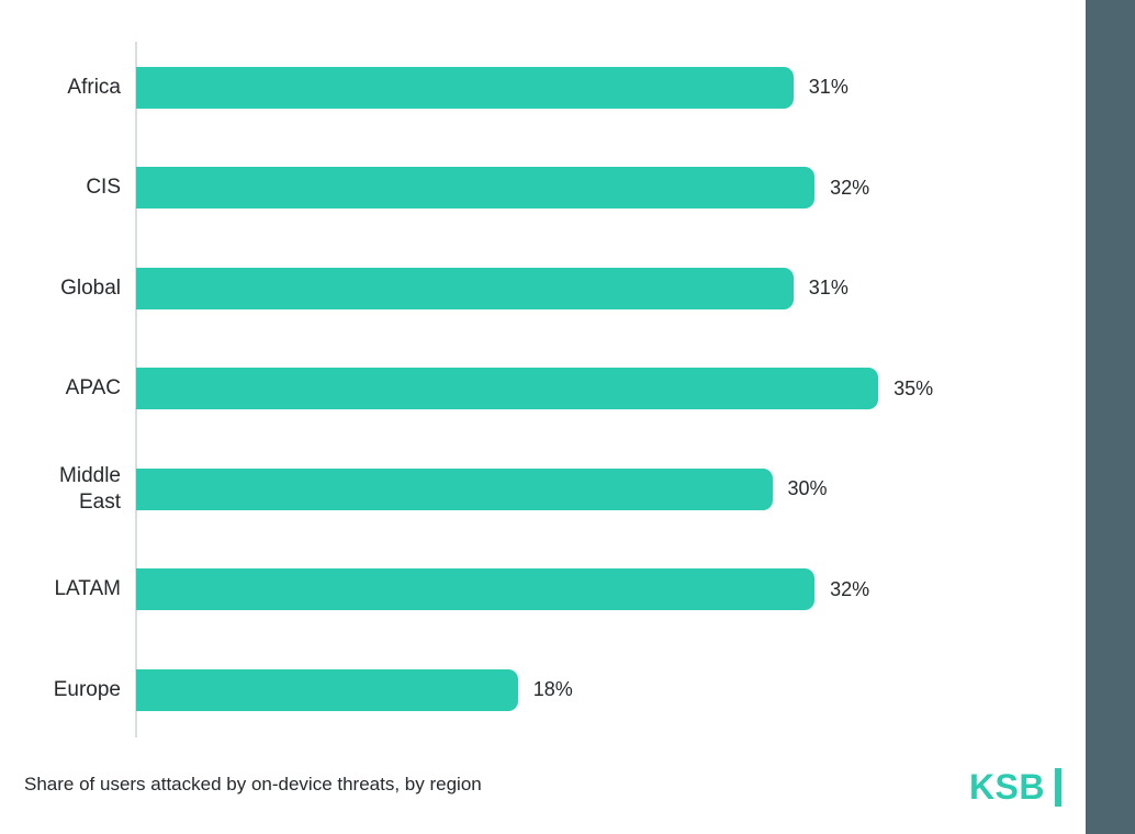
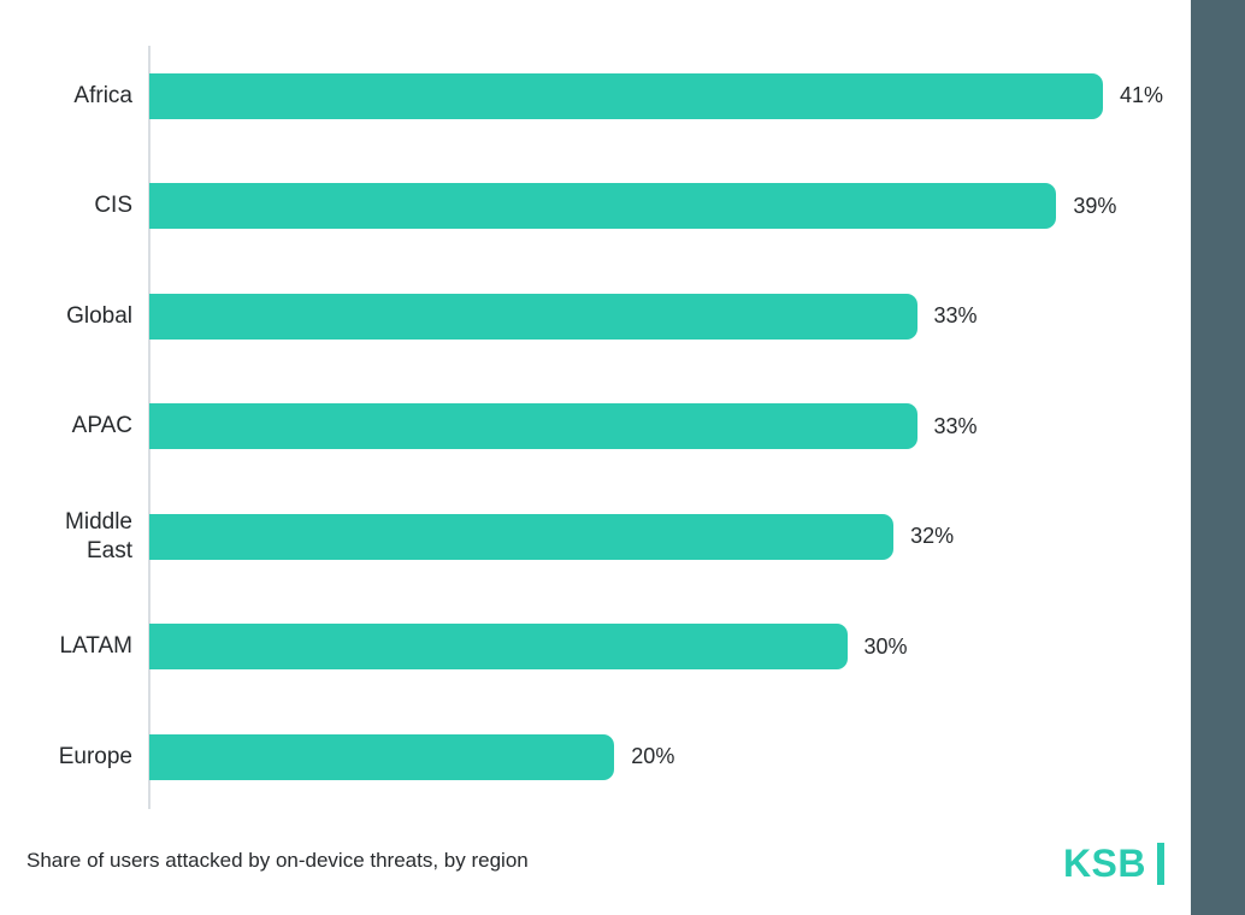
Africa: 31% -> 41%
CIS: 32% -> 39%
Global: 31% -> 33%
APAC: 35% -> 33%
Middle East: 30% -> 32%
LATAM: 32% -> 30%
Europe: 18% -> 20%
